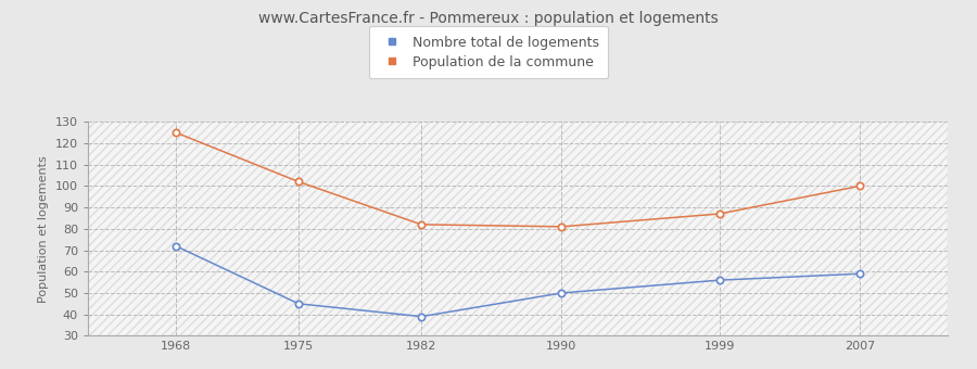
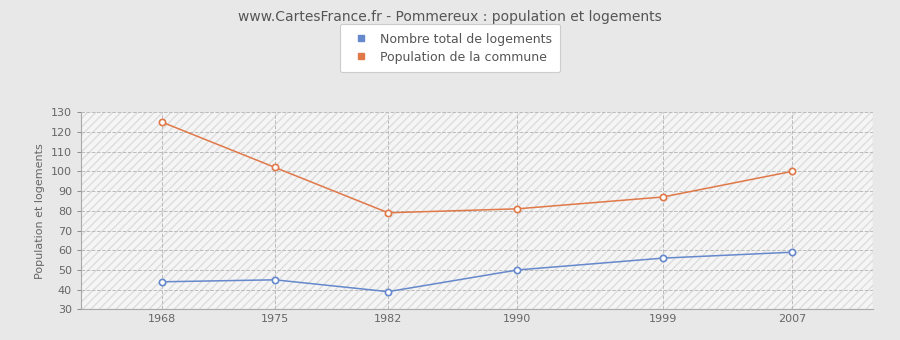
Nombre total de logements/1968: 72 -> 44
Population de la commune/1982: 82 -> 79
